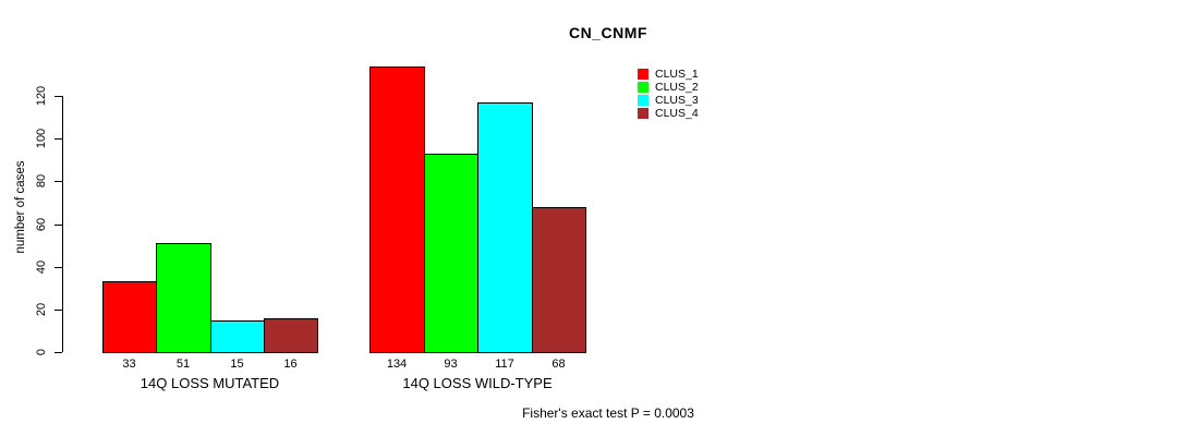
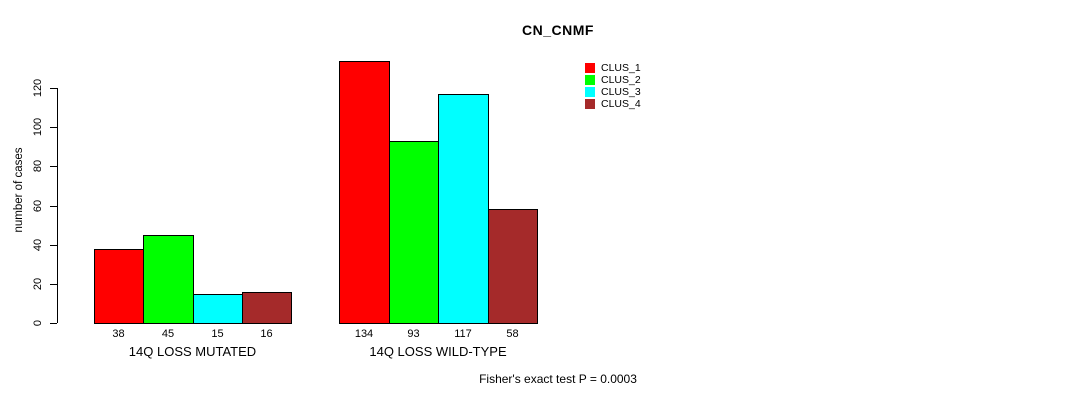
CLUS_1/14Q LOSS MUTATED: 33 -> 38
CLUS_2/14Q LOSS MUTATED: 51 -> 45
CLUS_4/14Q LOSS WILD-TYPE: 68 -> 58
